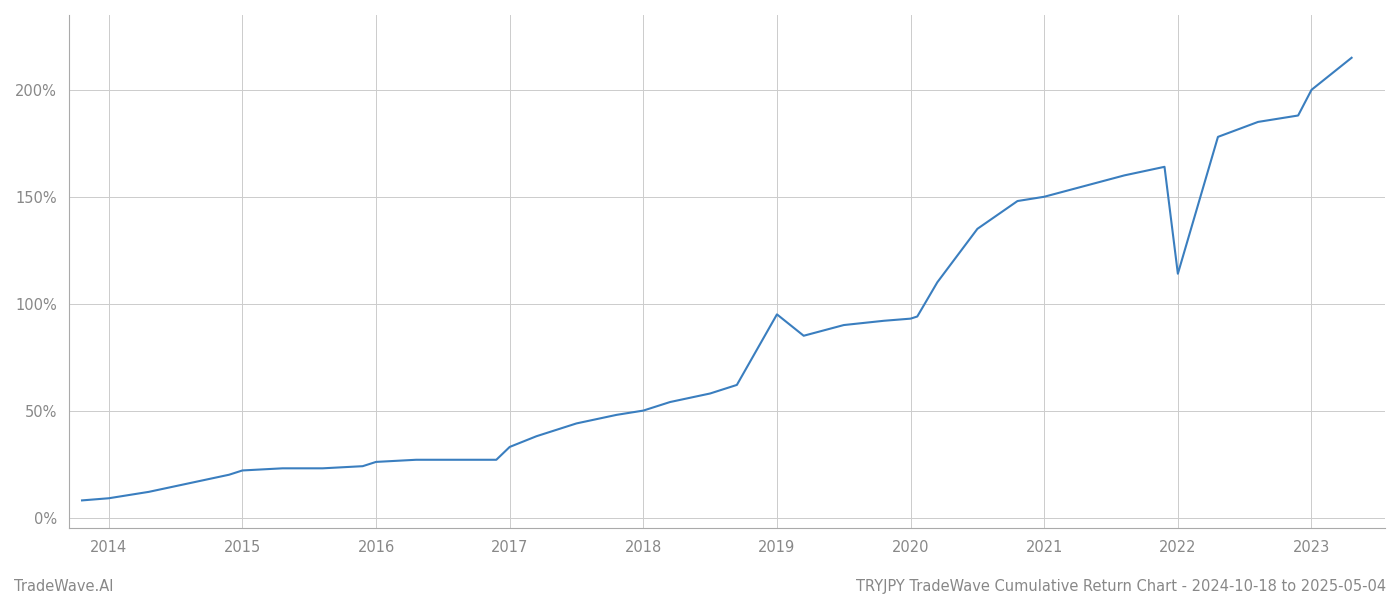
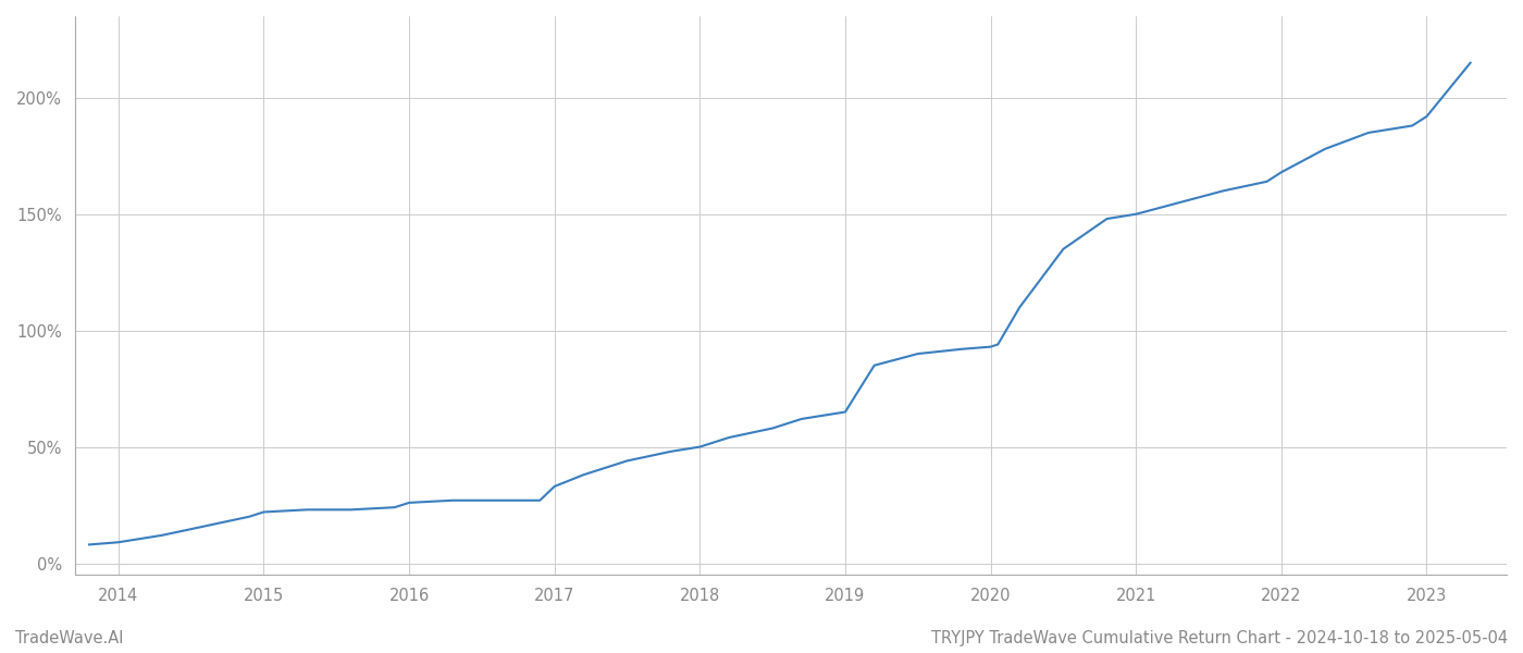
2019: 95% -> 65%
2022: 114% -> 168%
2023: 200% -> 192%
